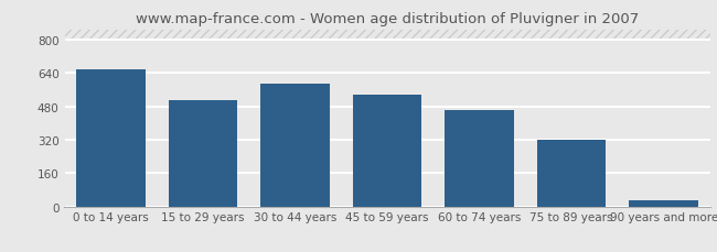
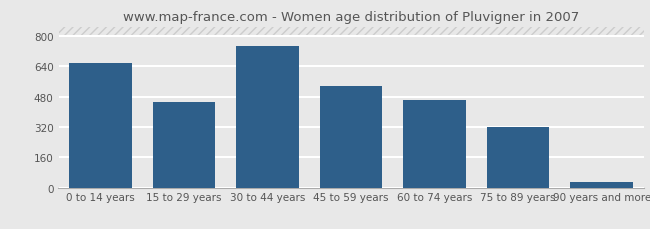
15 to 29 years: 510 -> 450
30 to 44 years: 590 -> 740
